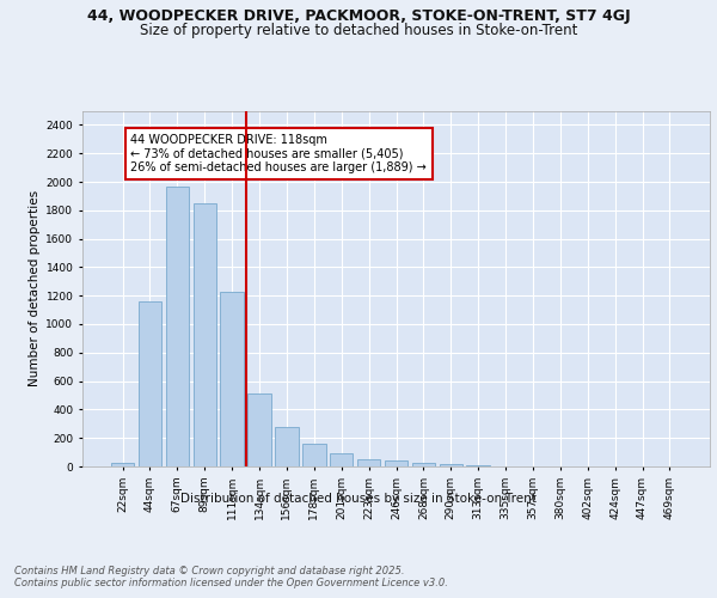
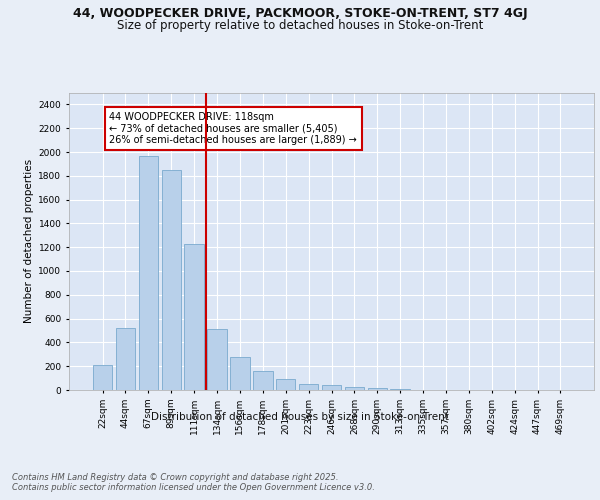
22sqm: 30 -> 210
44sqm: 1160 -> 520
